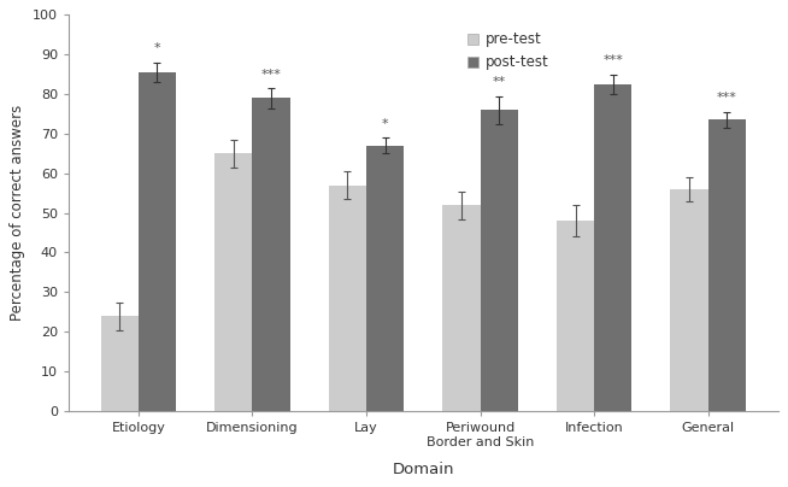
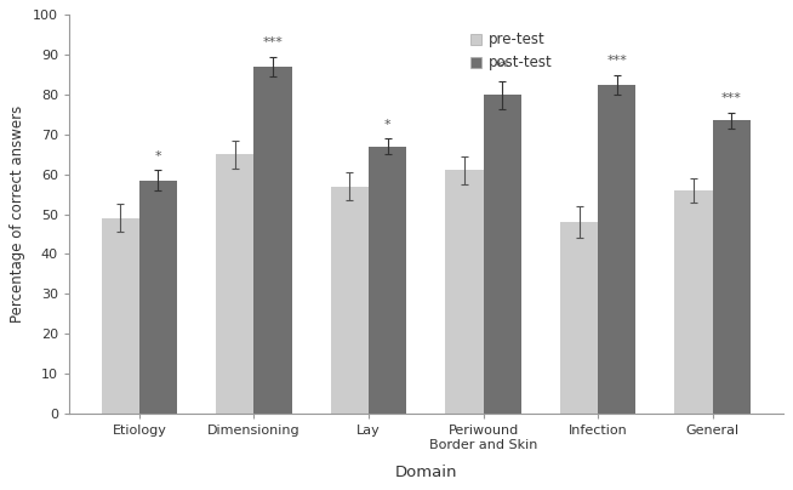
pre-test/Etiology: 24 -> 49
post-test/Etiology: 85.5 -> 58.5
post-test/Dimensioning: 79.0 -> 87.0
pre-test/Periwound Border and Skin: 52 -> 61
post-test/Periwound Border and Skin: 76.0 -> 80.0
